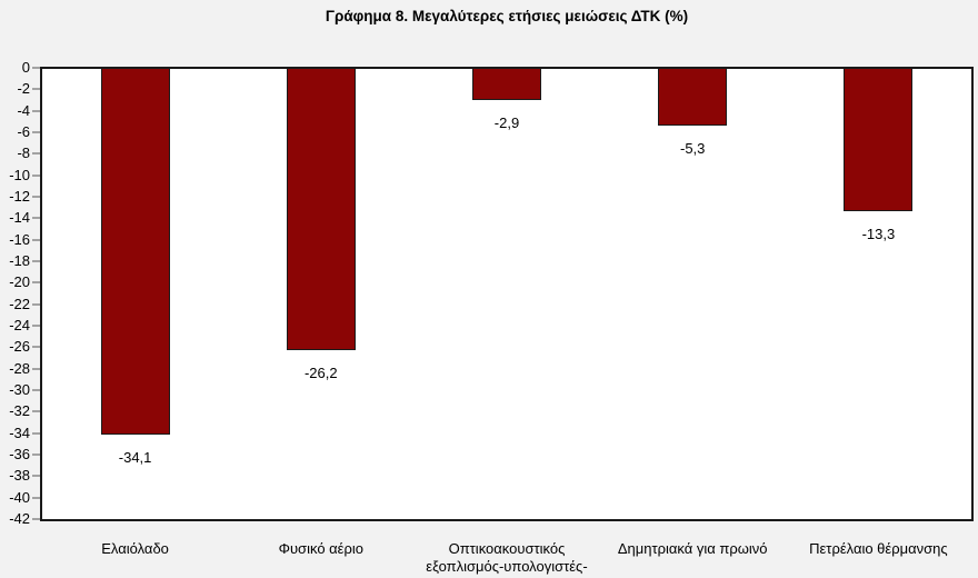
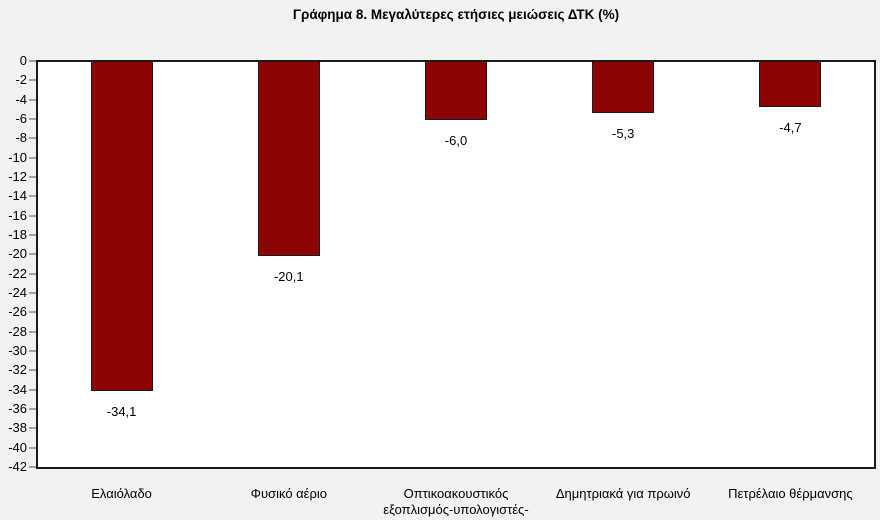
Φυσικό αέριο: -26,2 -> -20,1
Οπτικοακουστικός εξοπλισμός-υπολογιστές-: -2,9 -> -6,0
Πετρέλαιο θέρμανσης: -13,3 -> -4,7
